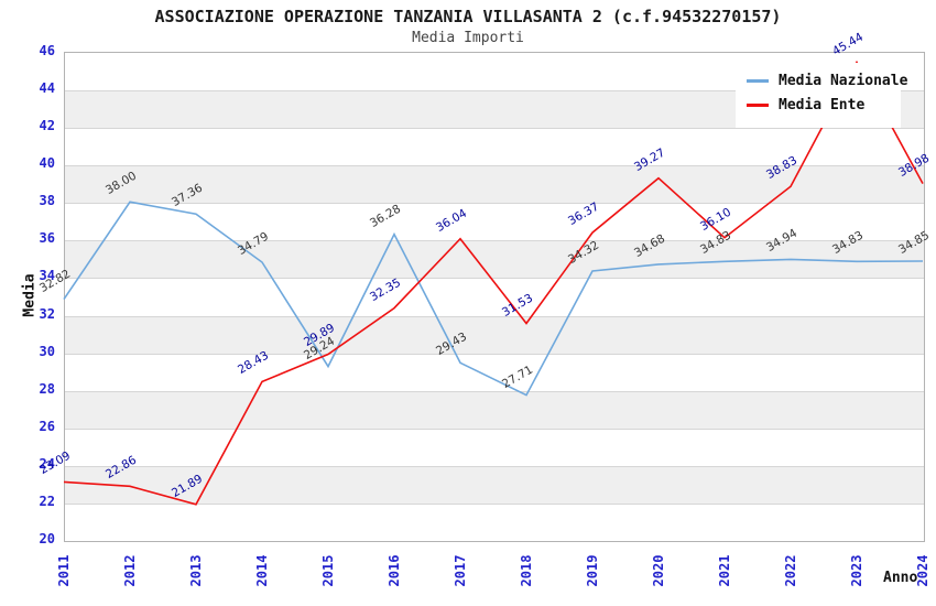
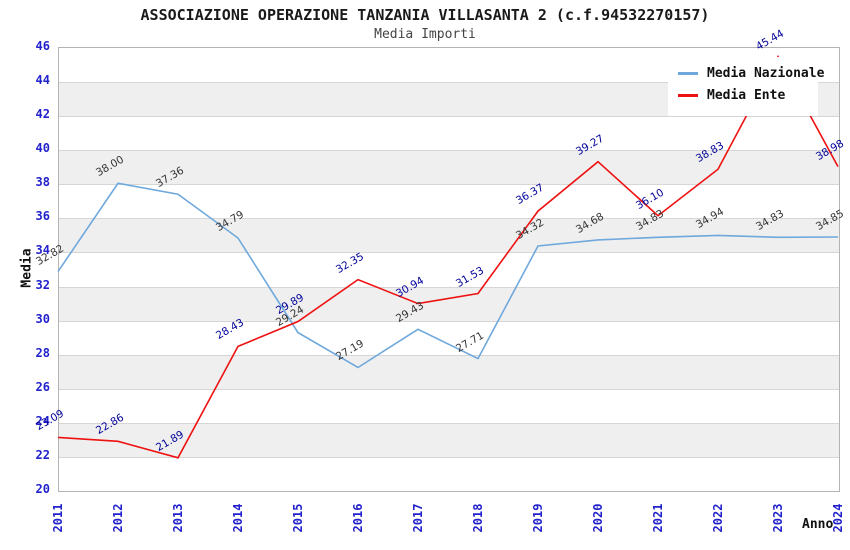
Media Nazionale/2016: 36.28 -> 27.19
Media Ente/2017: 36.04 -> 30.94
